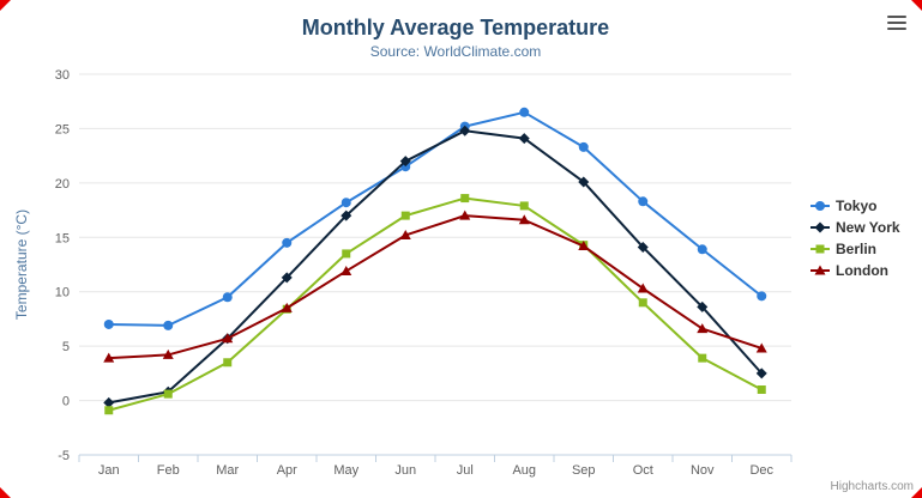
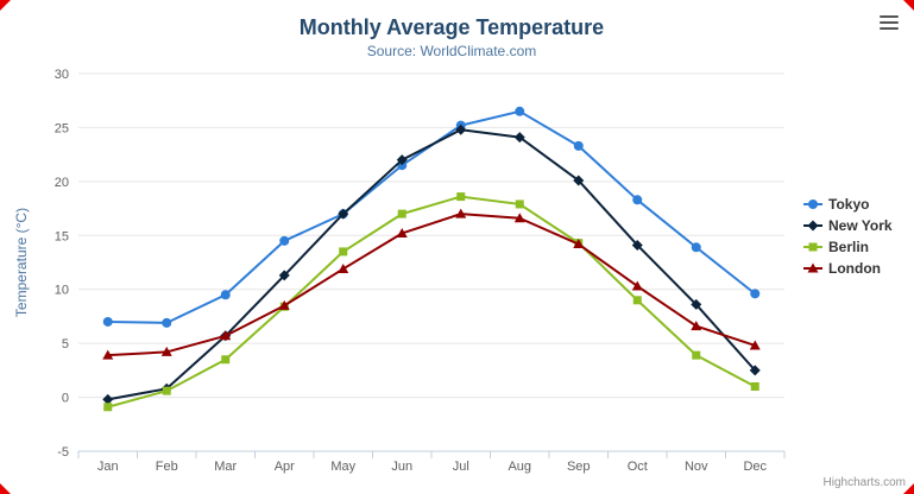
Tokyo/May: 18 -> 17
